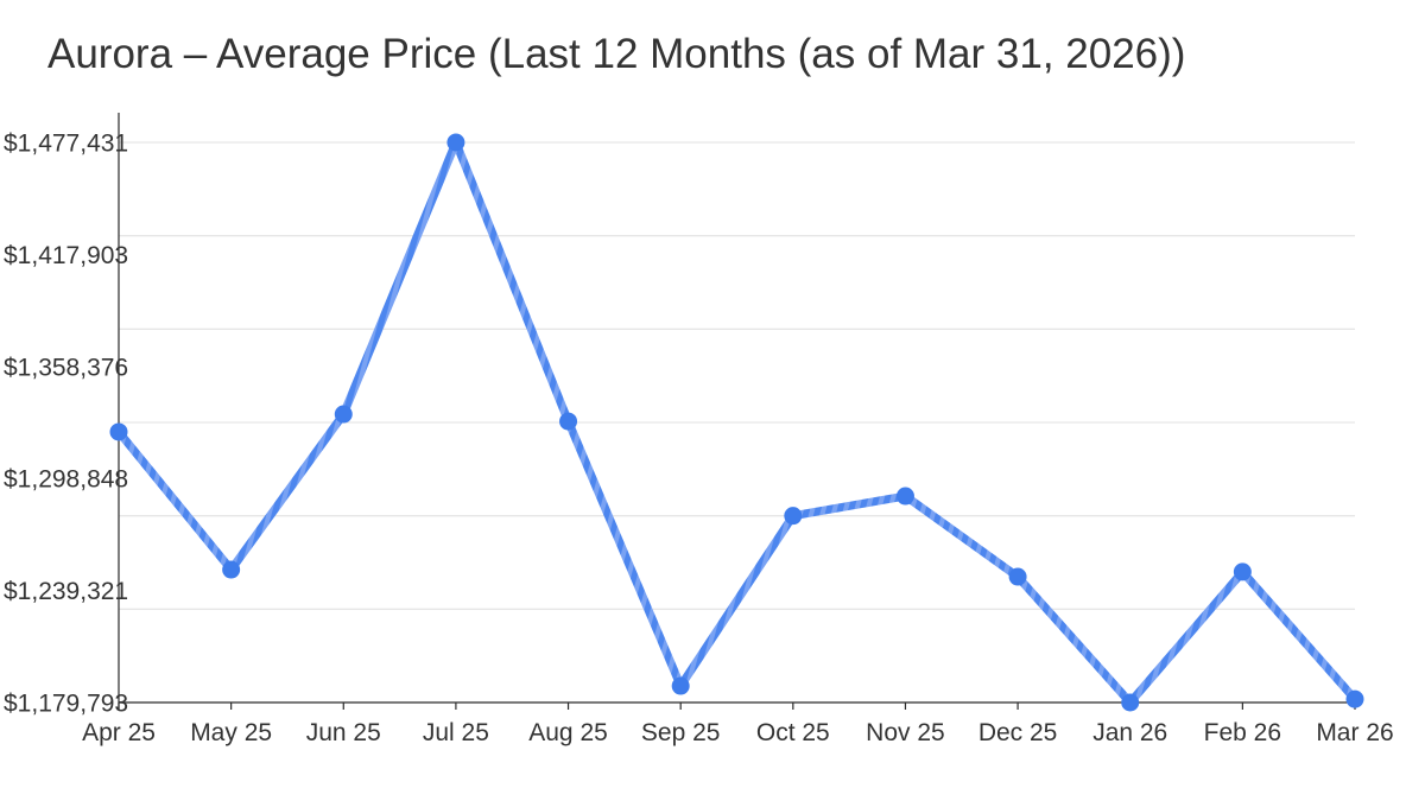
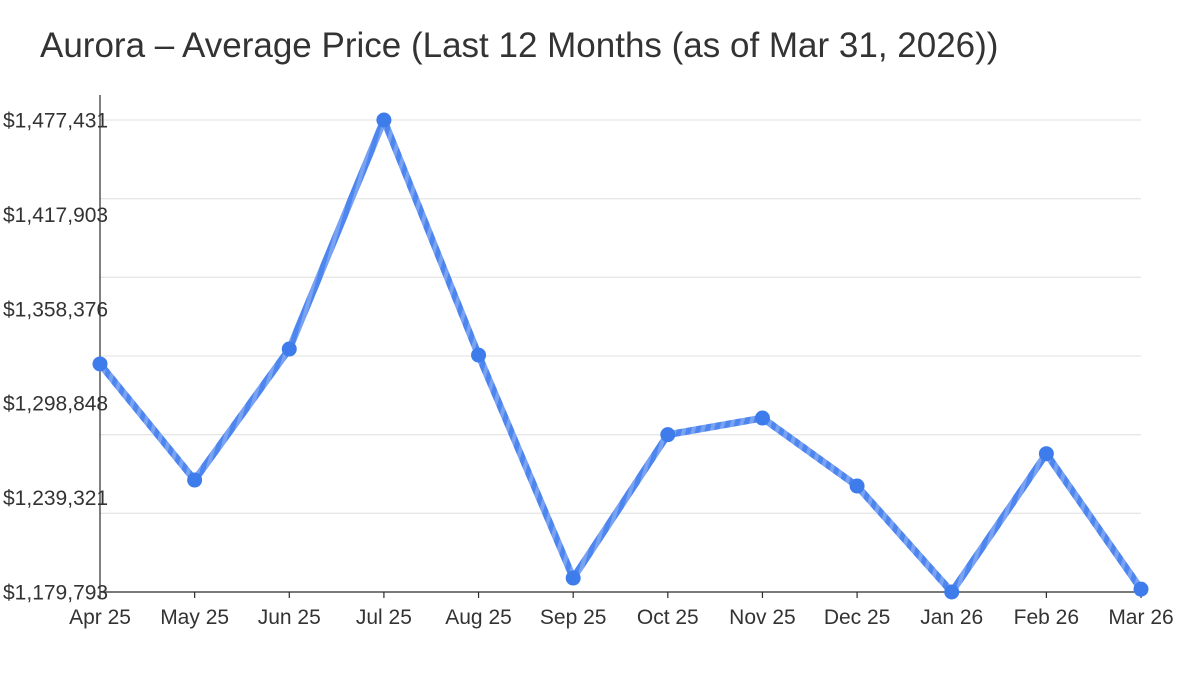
Feb 26: $1249000 -> $1267000
